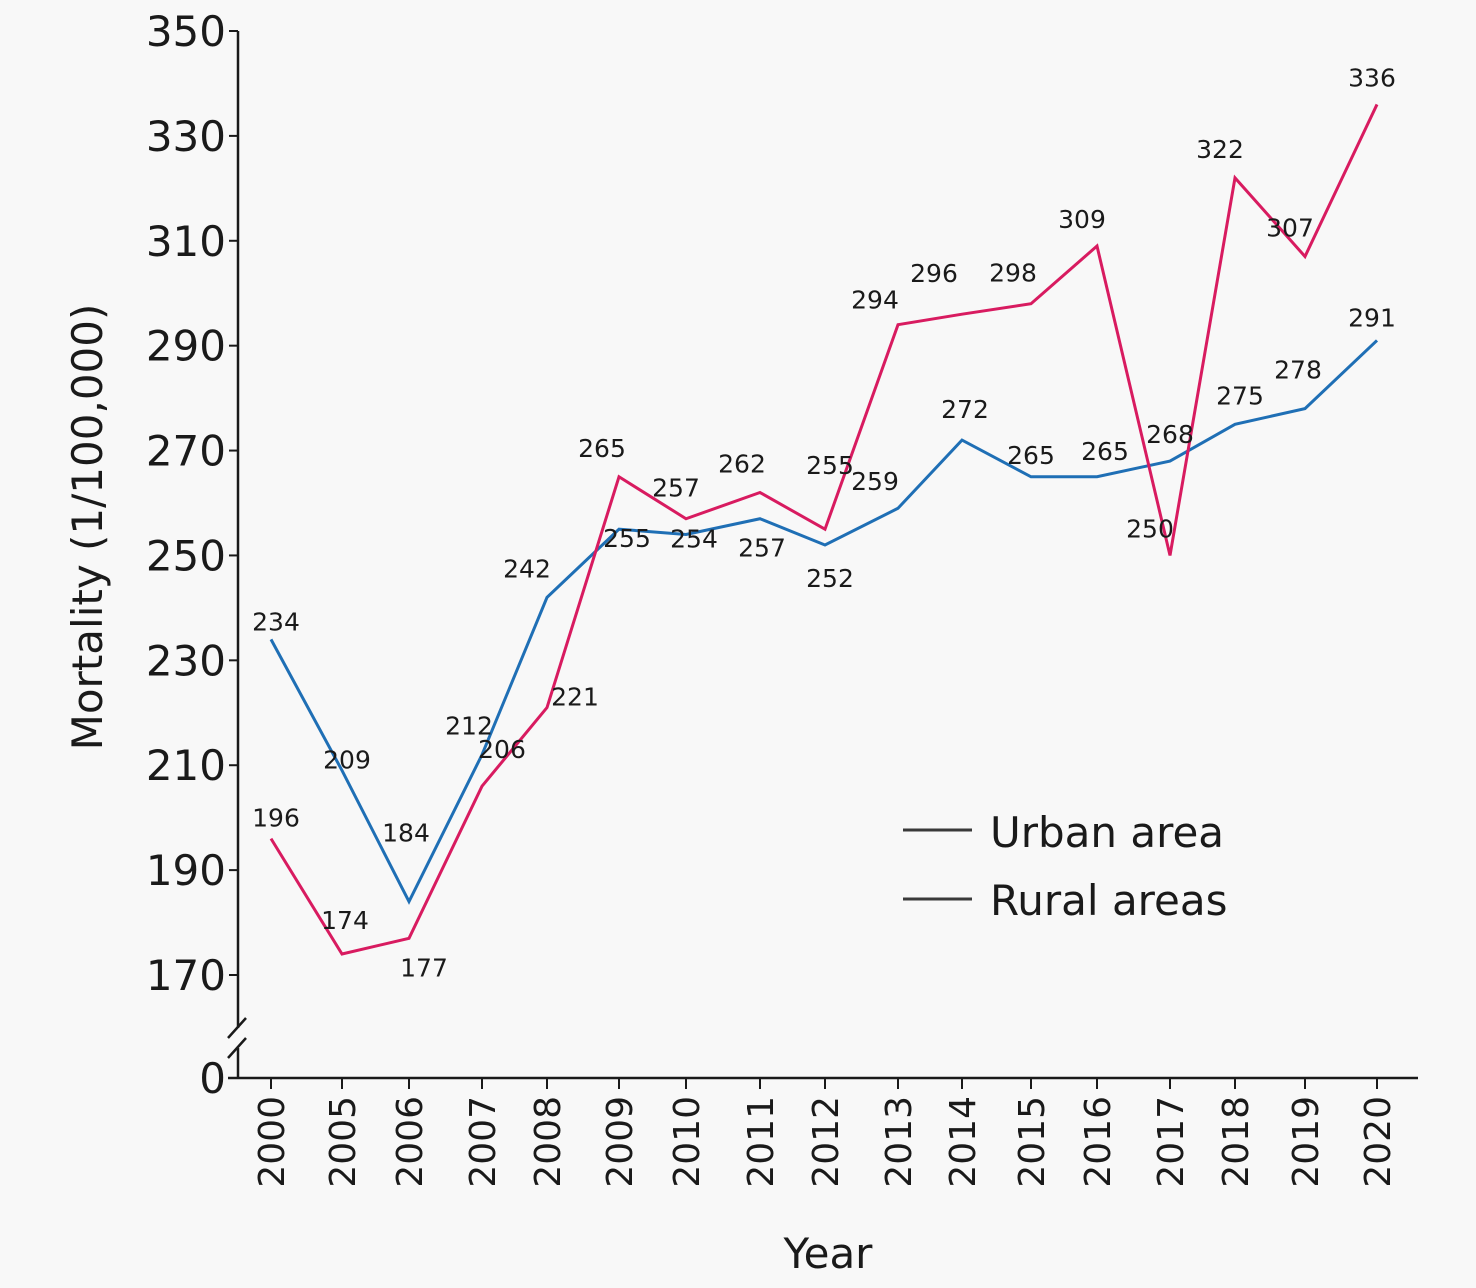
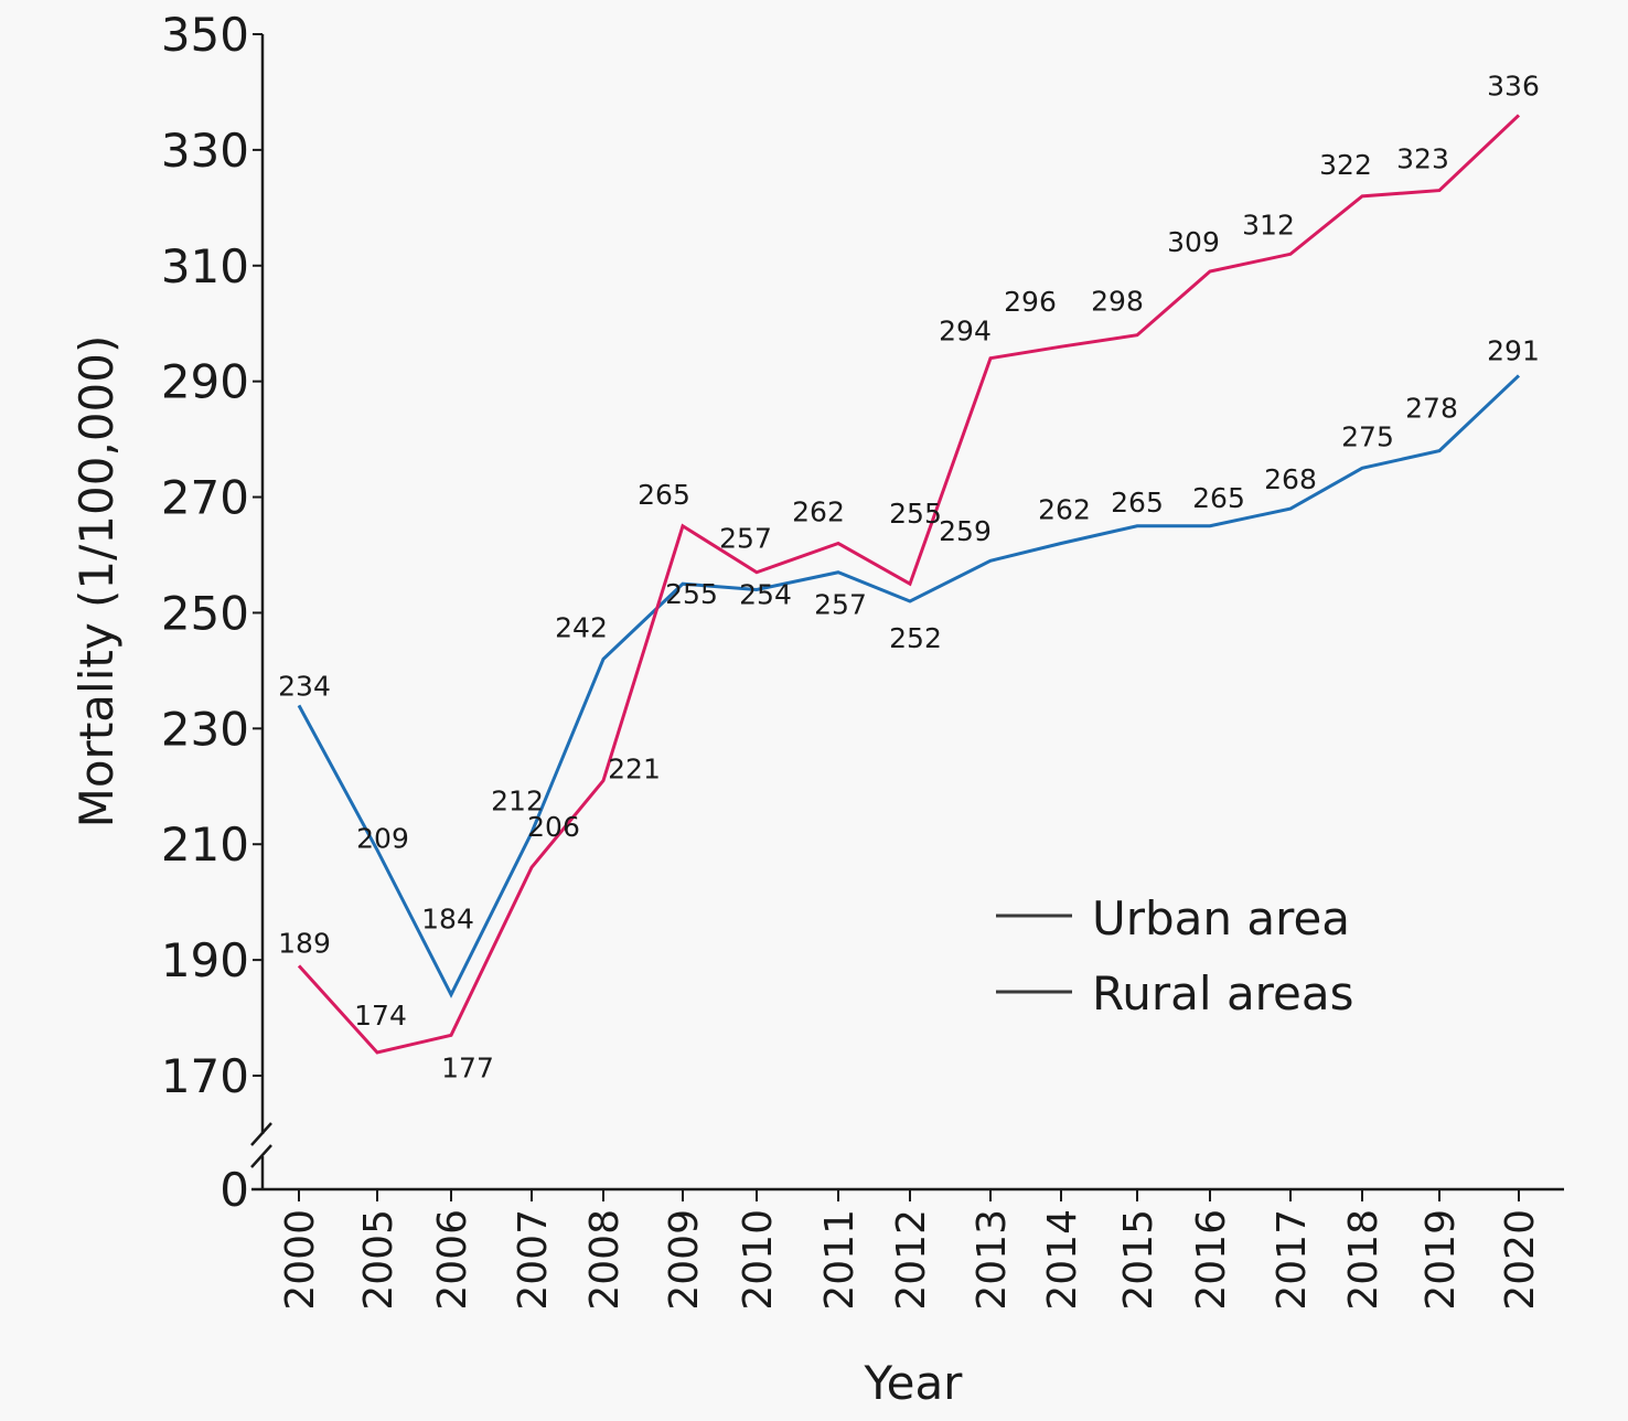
Urban area/2000: 196 -> 189
Rural areas/2014: 272 -> 262
Urban area/2017: 250 -> 312
Urban area/2019: 307 -> 323
